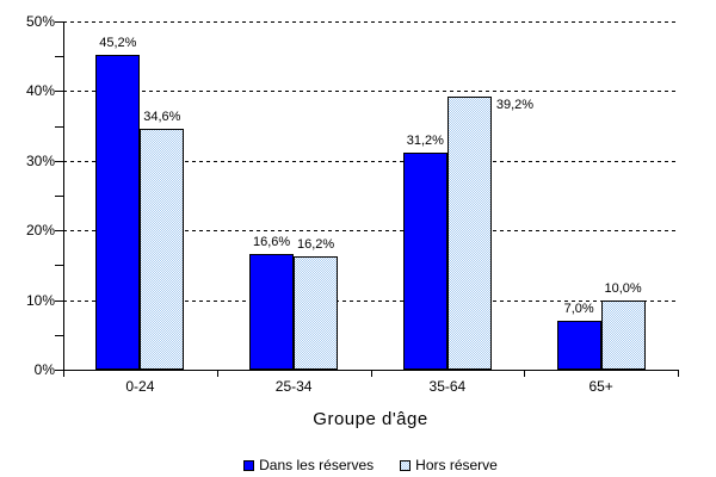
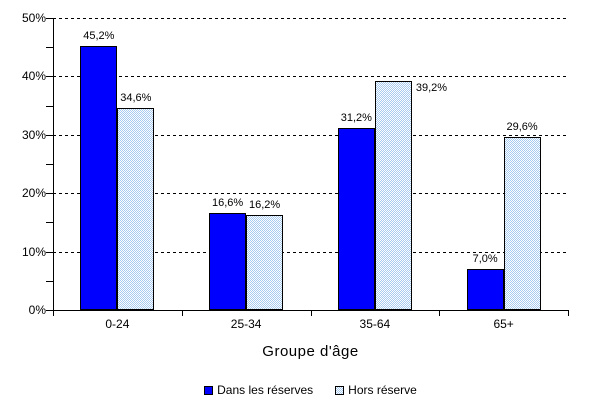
Hors réserve/65+: 10,0% -> 29,6%
